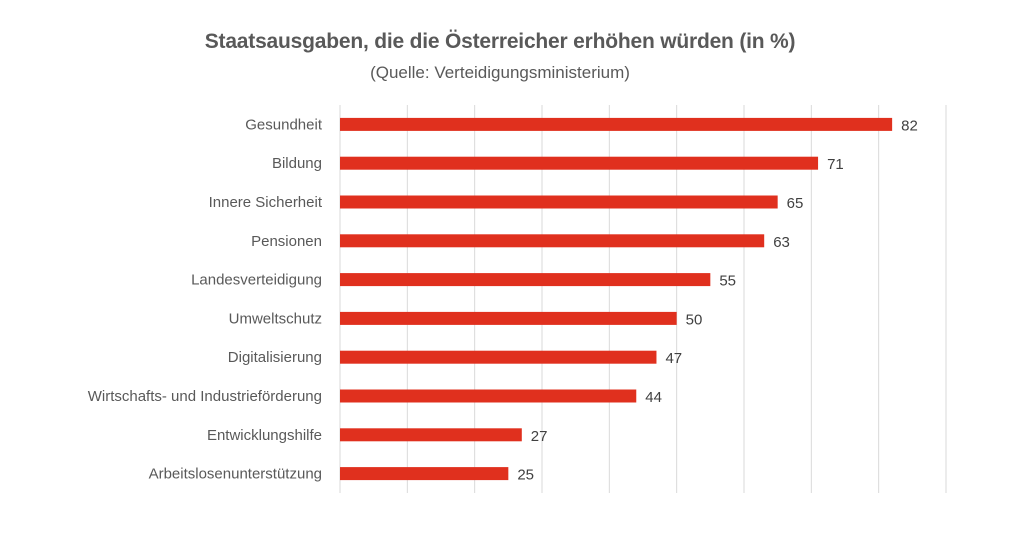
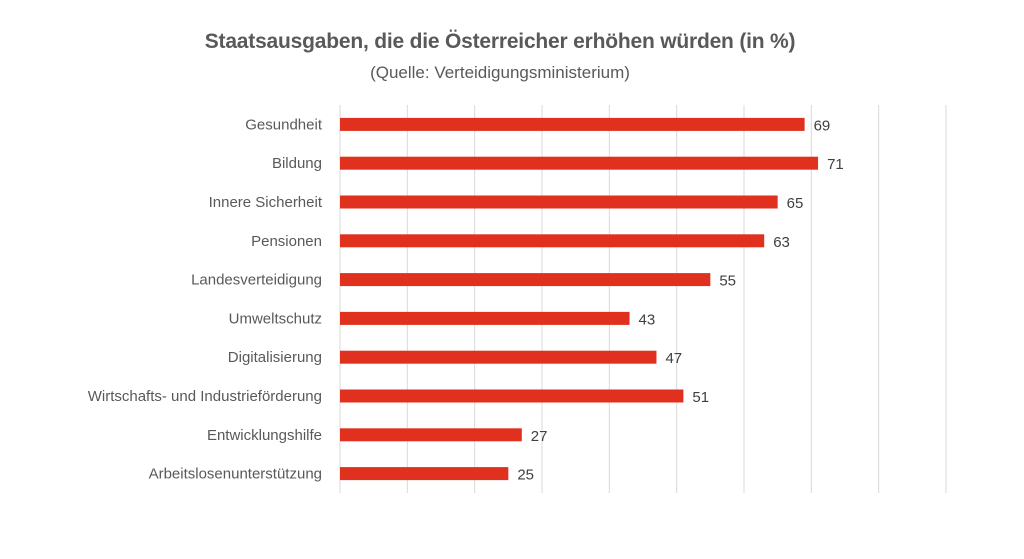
Gesundheit: 82 -> 69
Umweltschutz: 50 -> 43
Wirtschafts- und Industrieförderung: 44 -> 51
